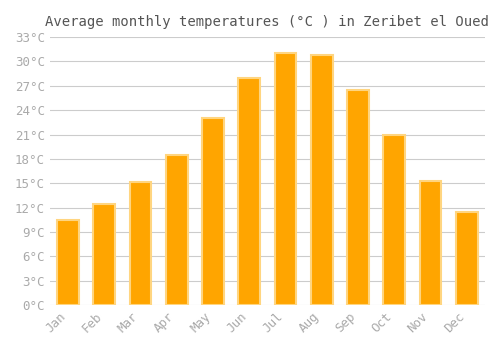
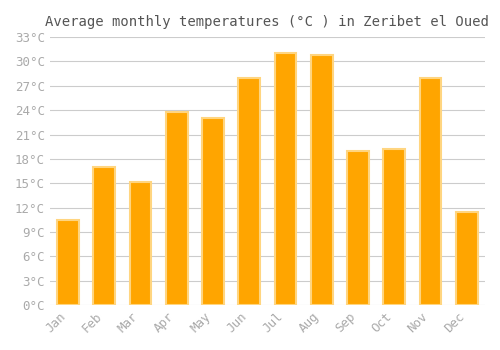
Feb: 12.5°C -> 17.0°C
Apr: 18.5°C -> 23.8°C
Sep: 26.5°C -> 19.0°C
Oct: 21.0°C -> 19.2°C
Nov: 15.3°C -> 28.0°C
